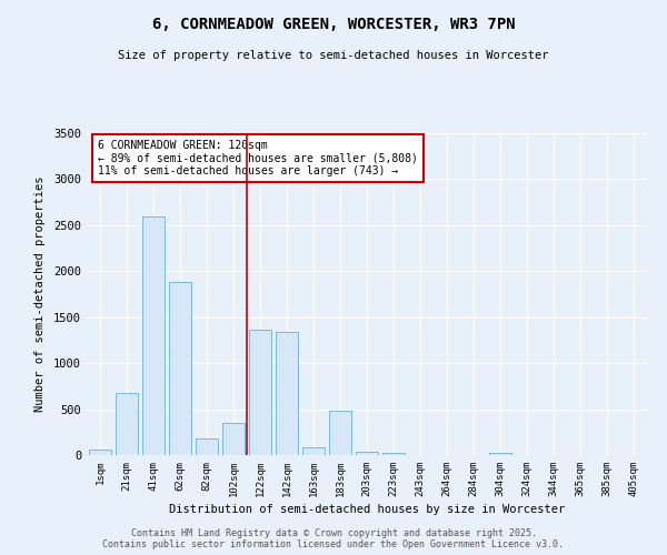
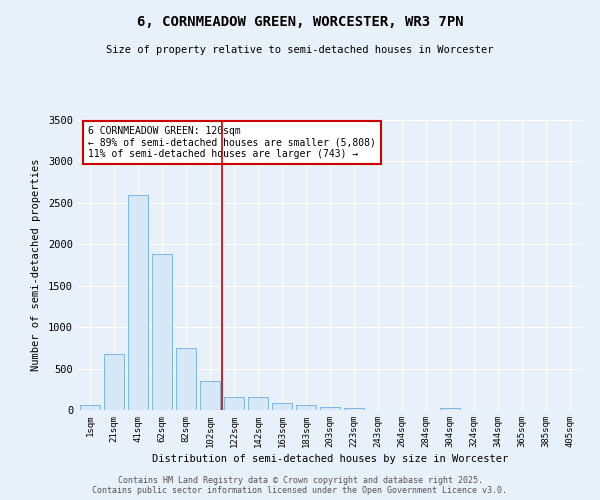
82sqm: 180 -> 750
122sqm: 1360 -> 160
142sqm: 1340 -> 160
183sqm: 480 -> 60
